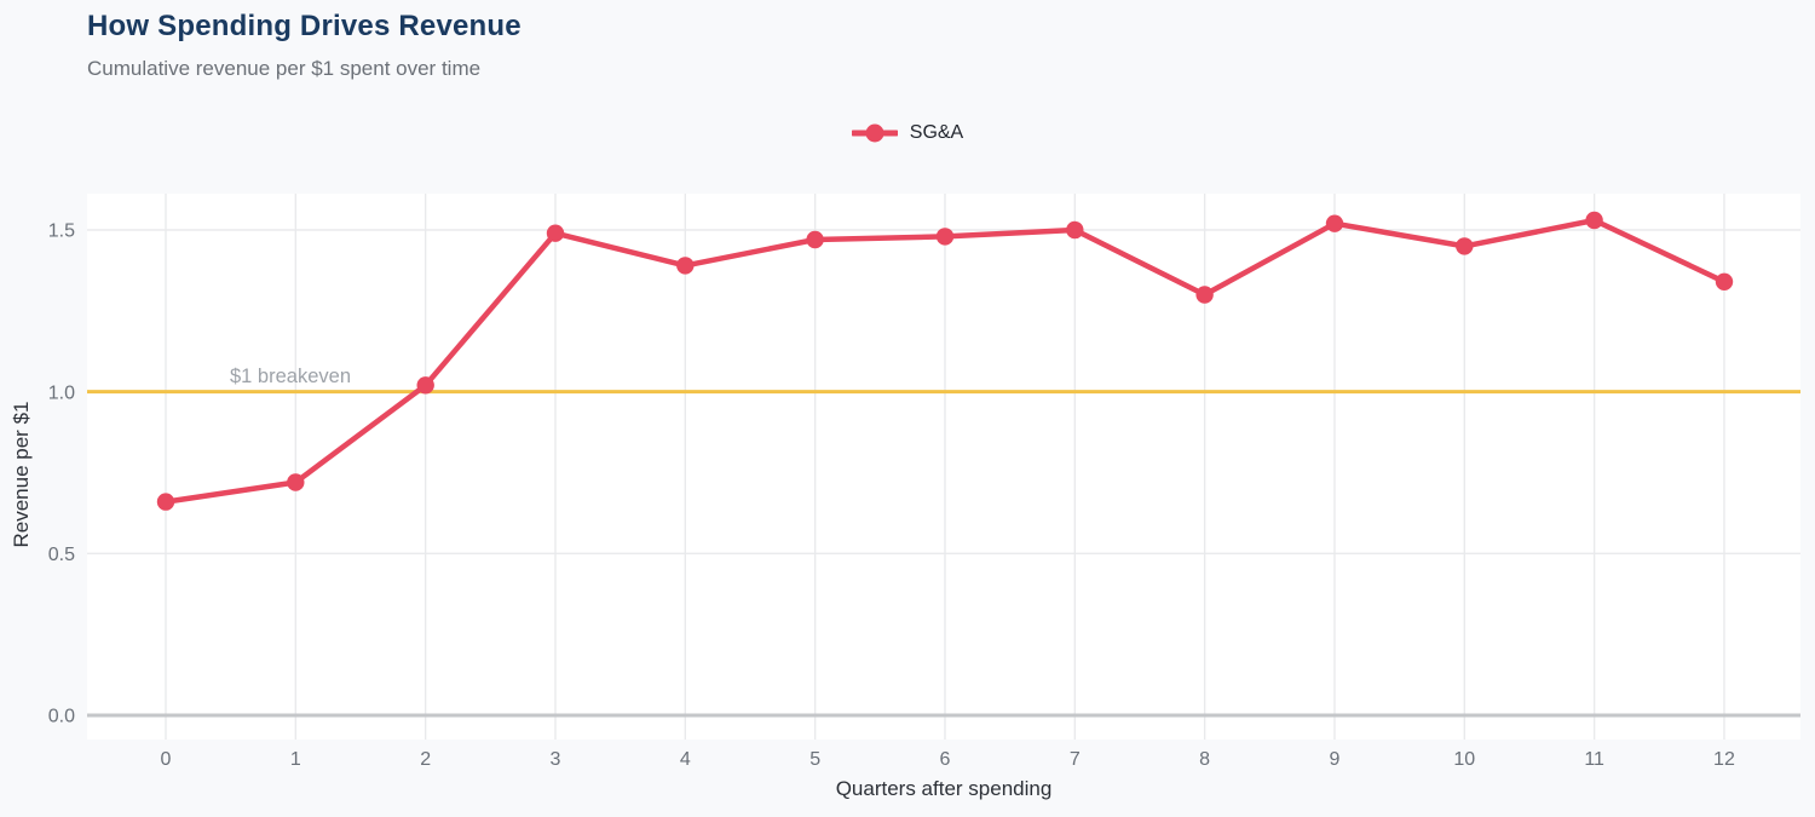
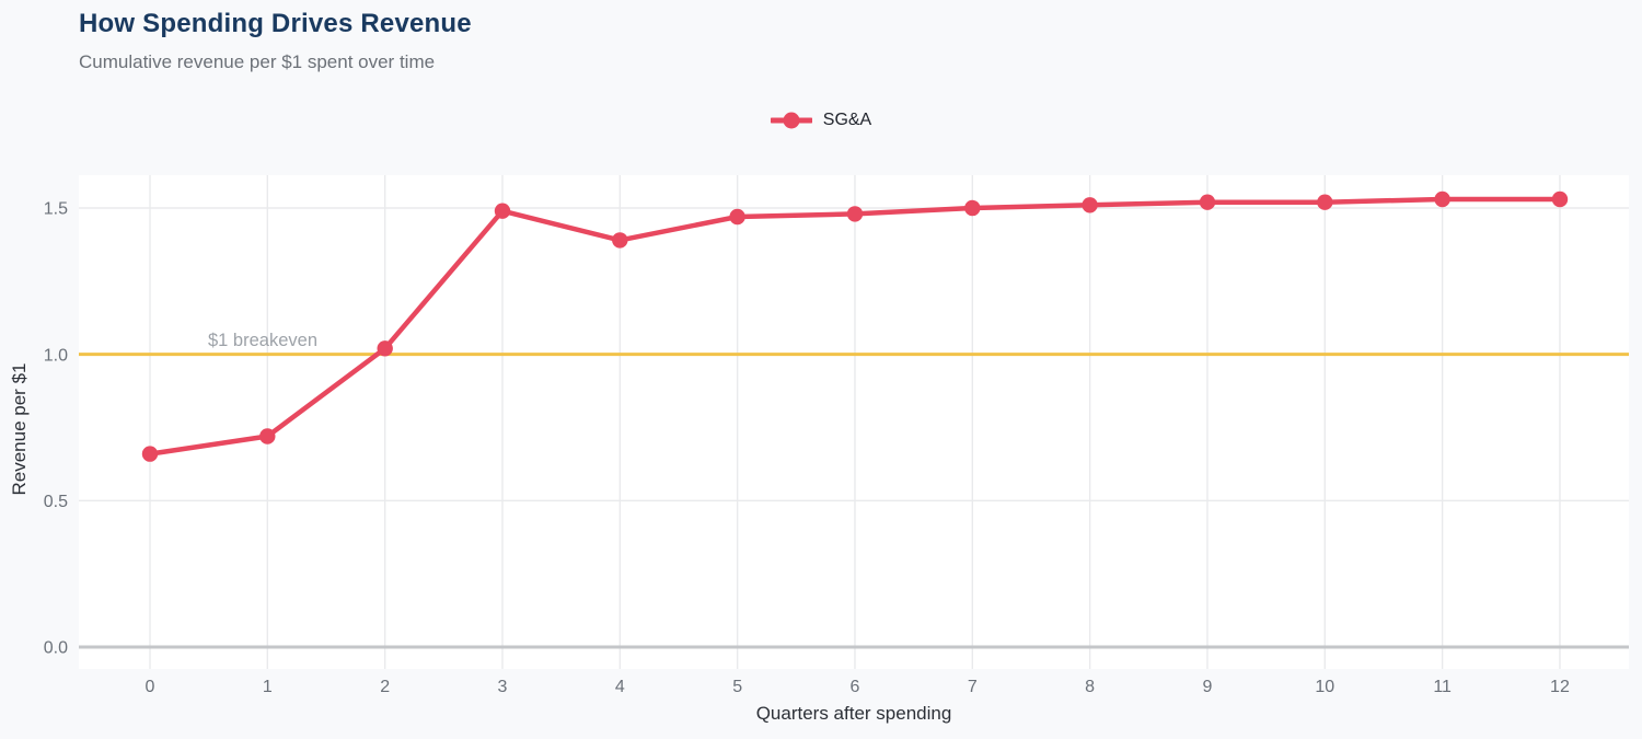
8: 1.30 -> 1.51
10: 1.45 -> 1.52
12: 1.34 -> 1.53
